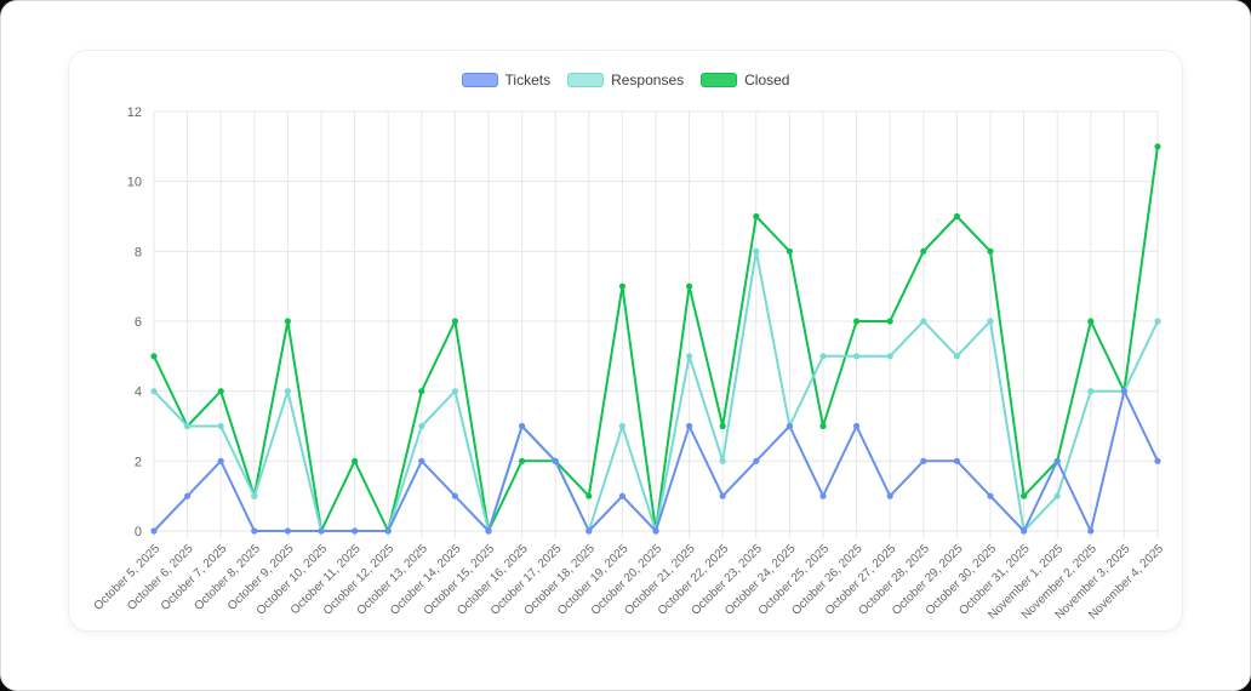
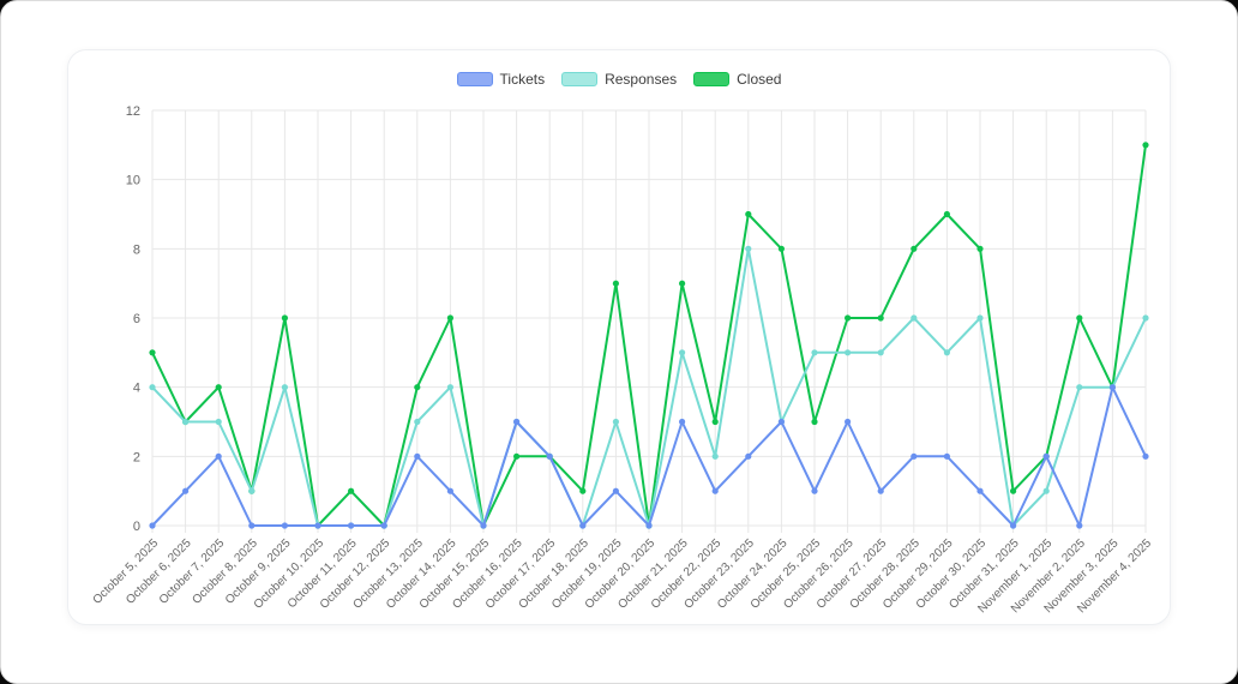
Closed/October 11, 2025: 2 -> 1
